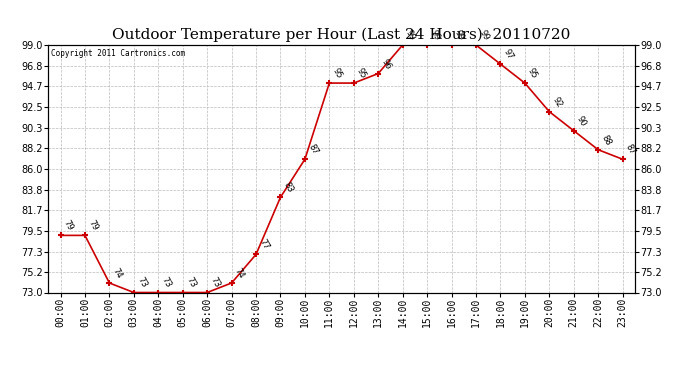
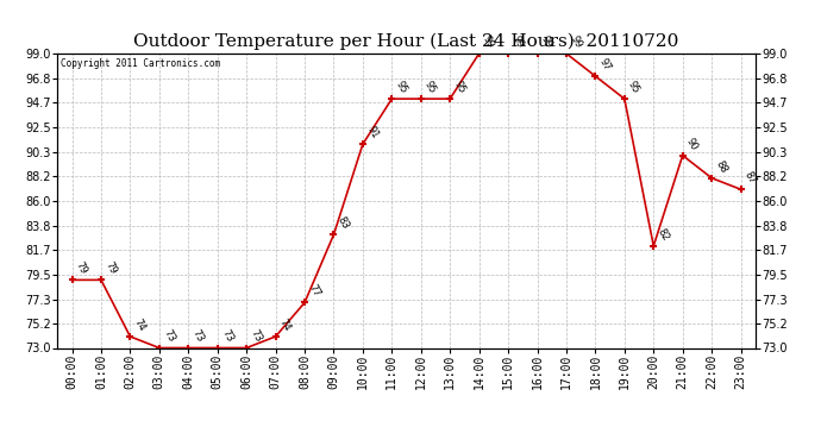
10:00: 87 -> 91
13:00: 96 -> 95
20:00: 92 -> 82
